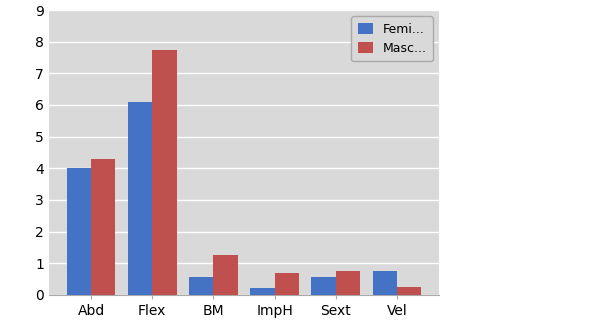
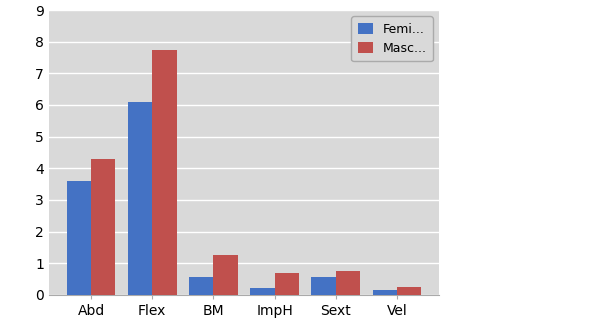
Femi.../Abd: 4.00 -> 3.60
Femi.../Vel: 0.75 -> 0.15
